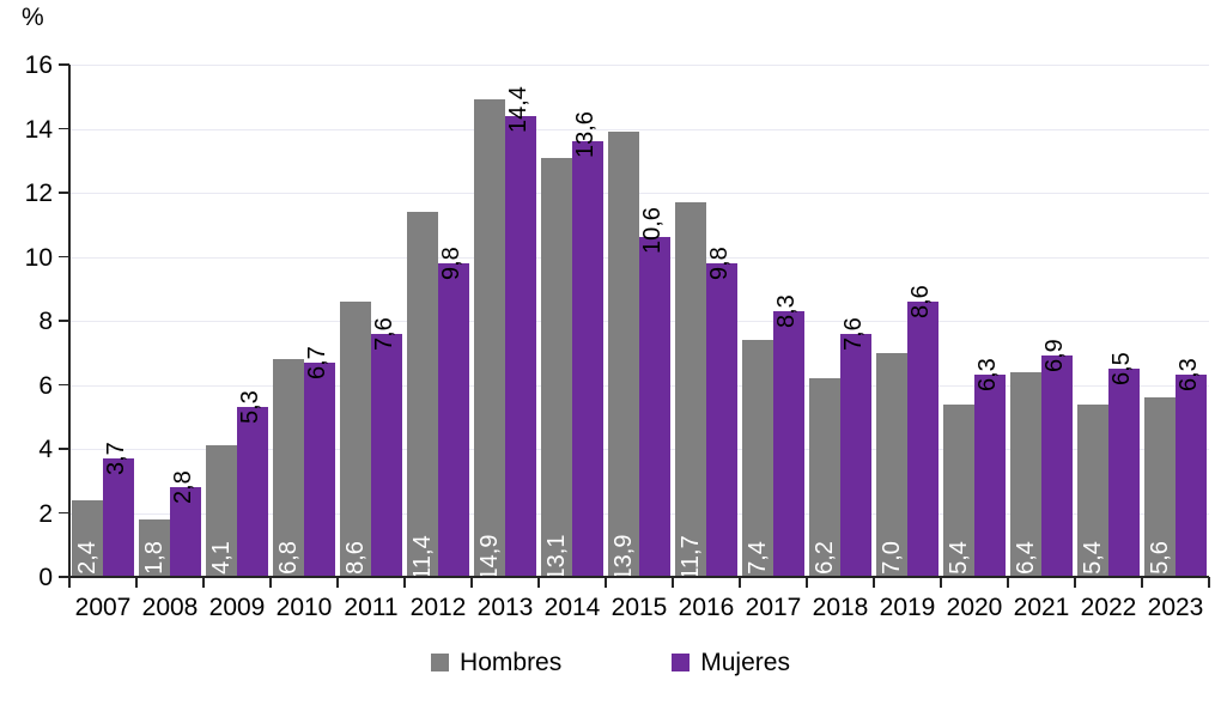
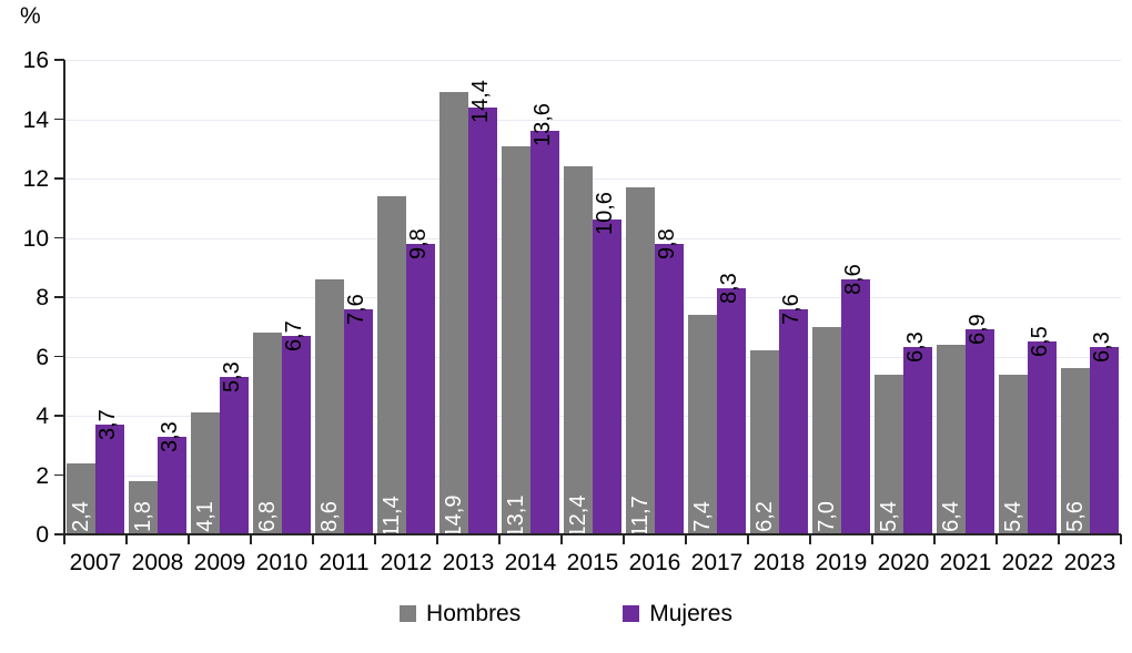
Mujeres/2008: 2,8 -> 3,3
Hombres/2015: 13,9 -> 12,4
